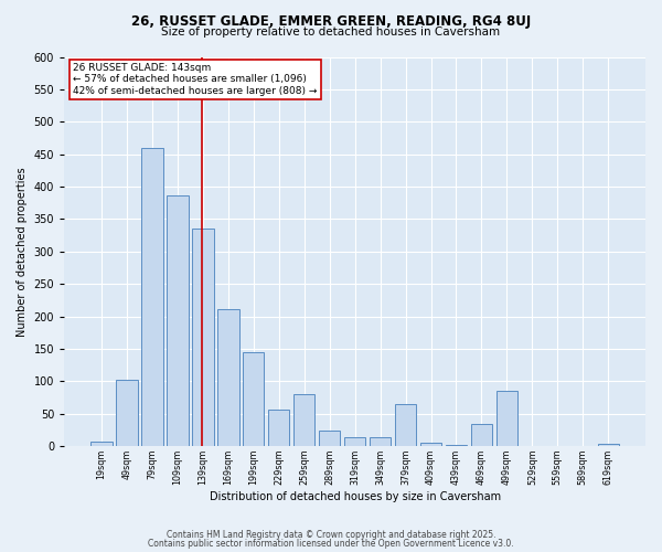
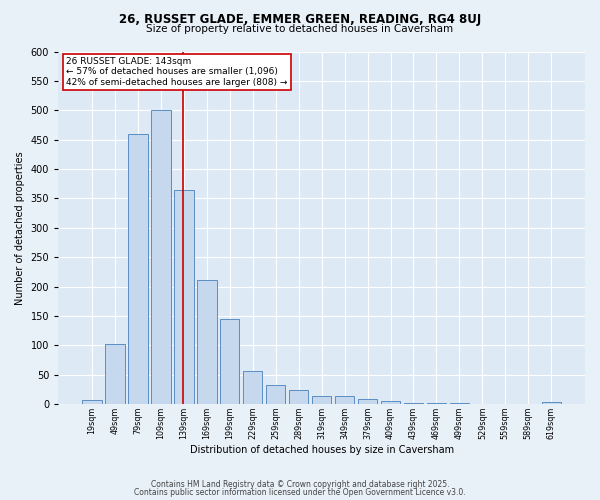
109sqm: 386 -> 500
139sqm: 336 -> 365
259sqm: 80 -> 33
379sqm: 64 -> 9
469sqm: 34 -> 1
499sqm: 86 -> 1
